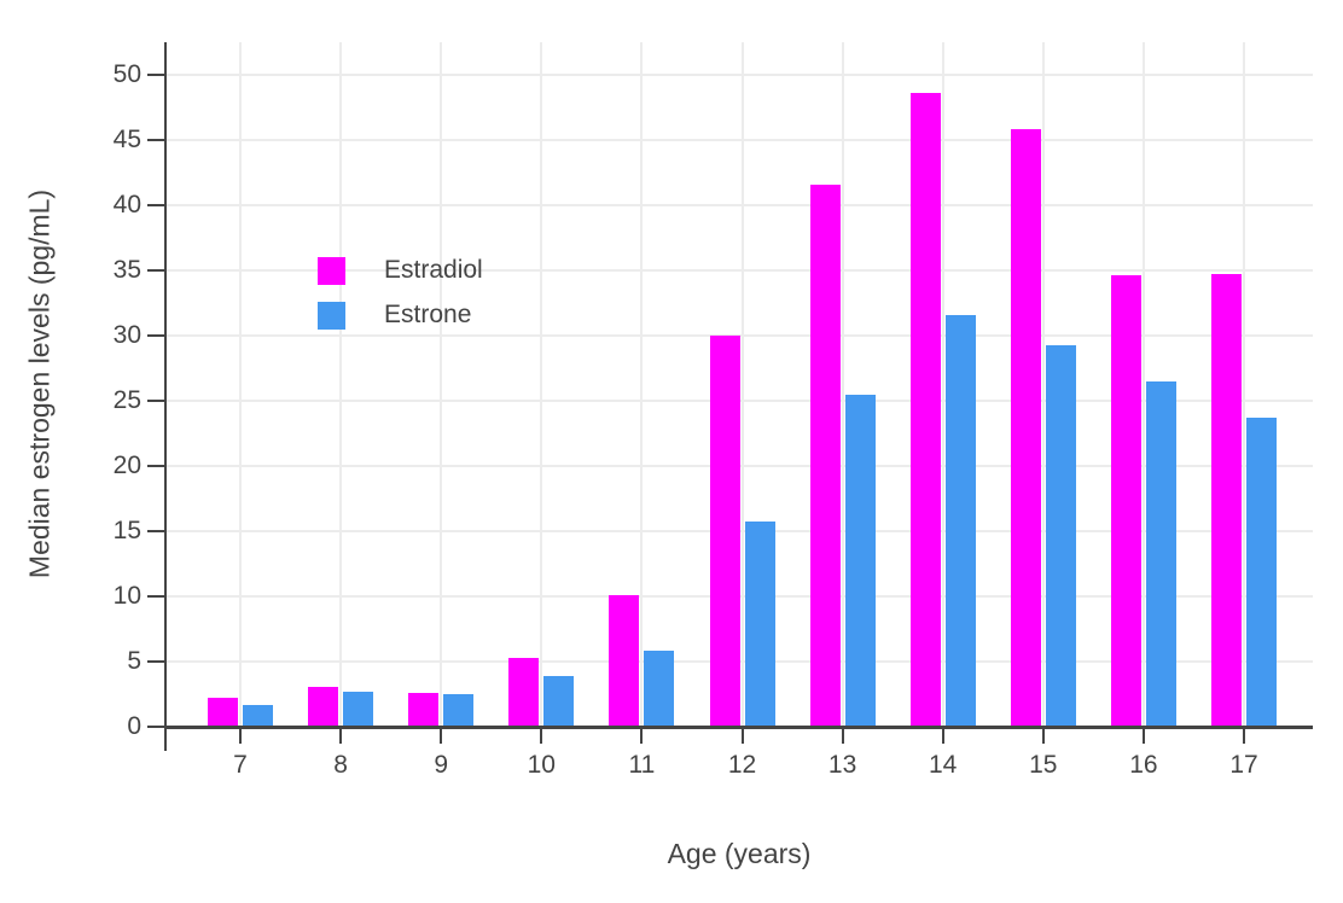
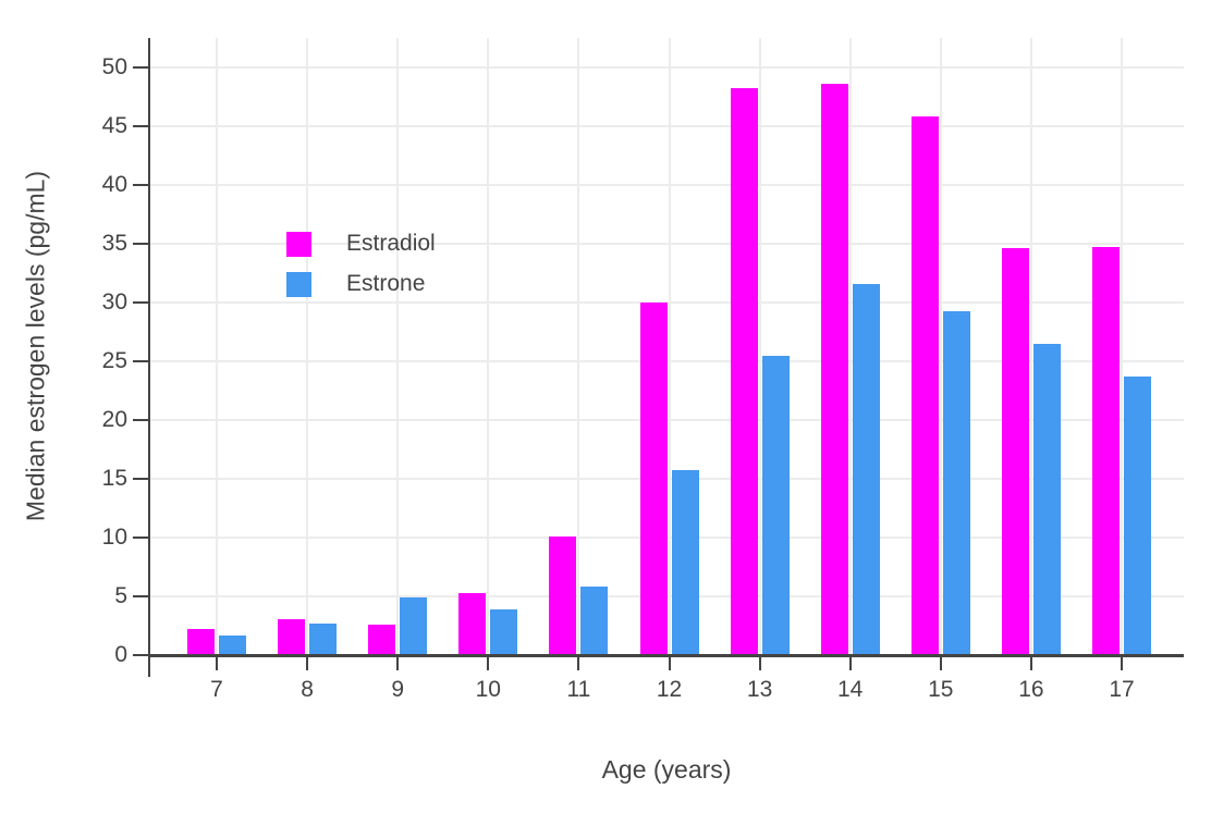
Estrone/9: 2.5 -> 4.9
Estradiol/13: 41.6 -> 48.2
